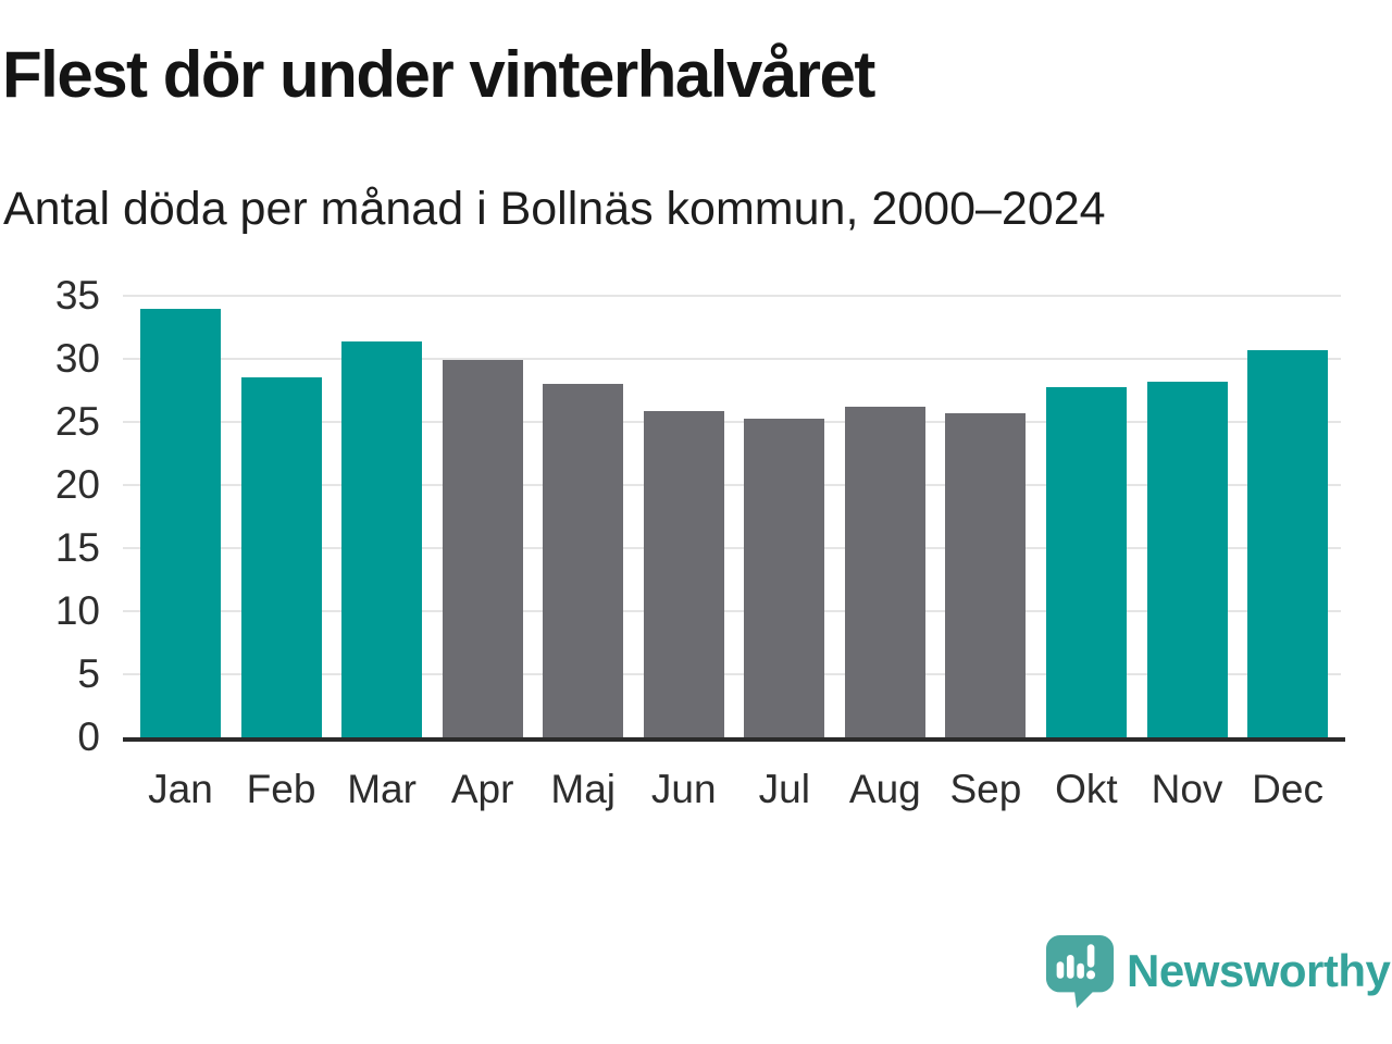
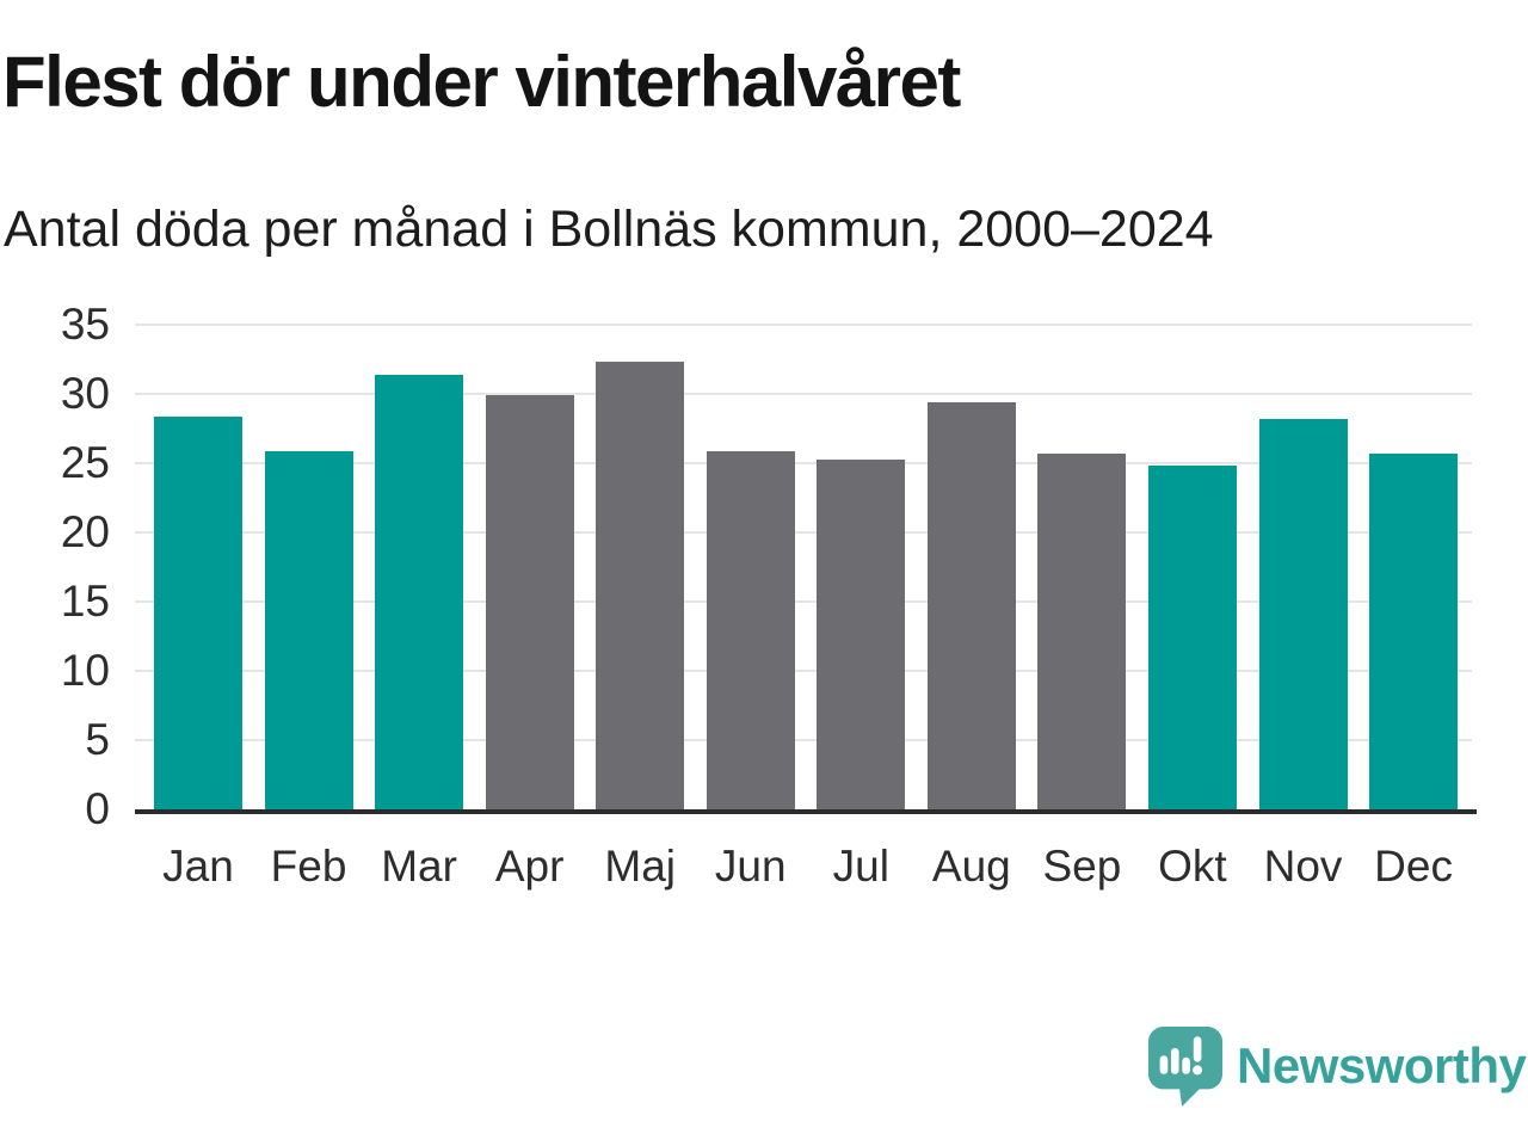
Jan: 34.0 -> 28.4
Feb: 28.5 -> 25.9
Maj: 28.0 -> 32.3
Aug: 26.2 -> 29.4
Okt: 27.8 -> 24.8
Dec: 30.7 -> 25.7
